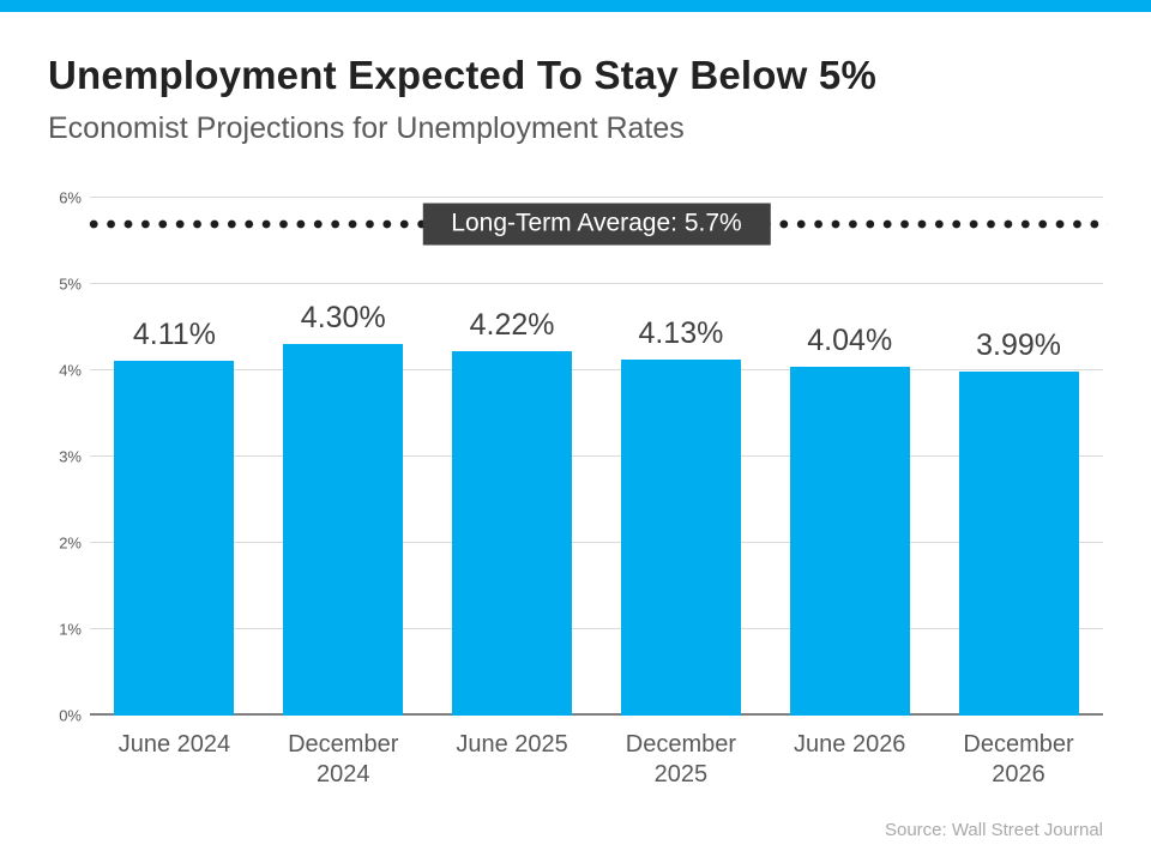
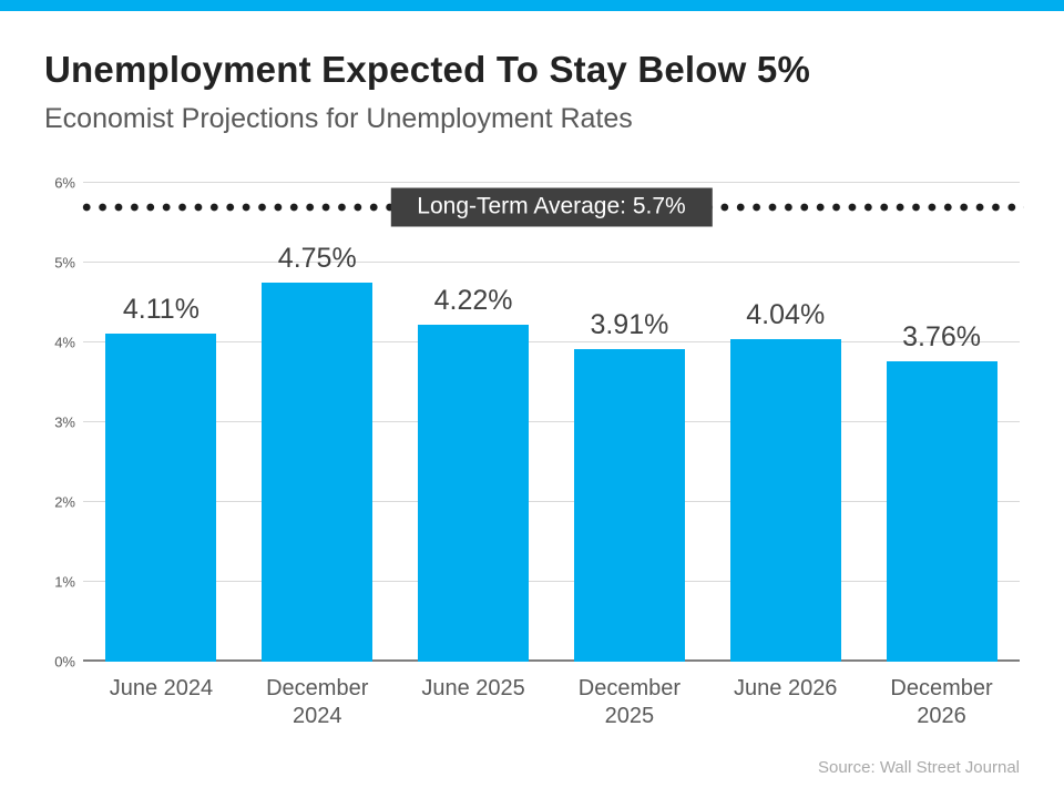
December 2024: 4.30% -> 4.75%
December 2025: 4.13% -> 3.91%
December 2026: 3.99% -> 3.76%
